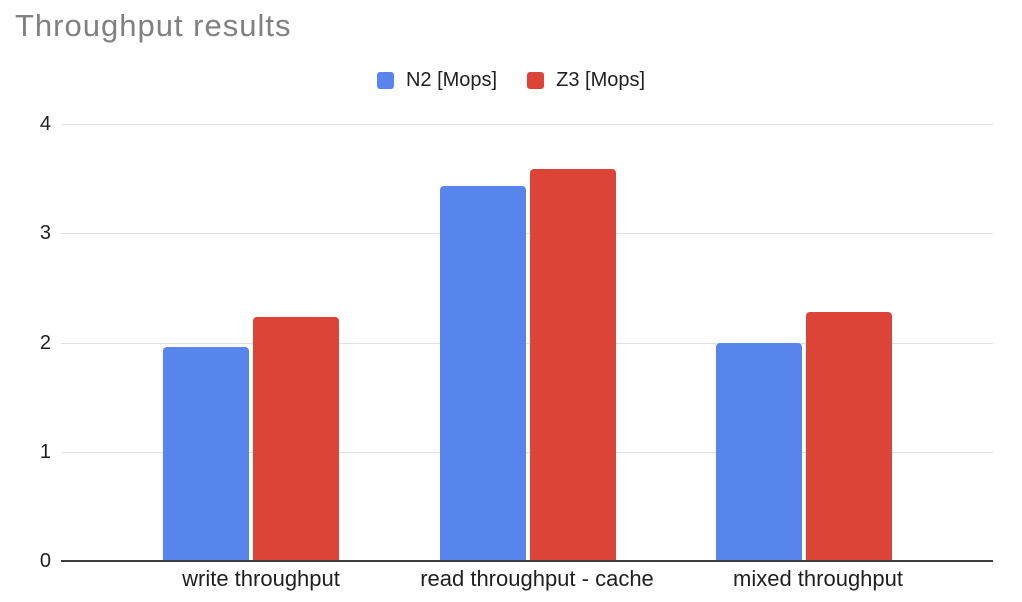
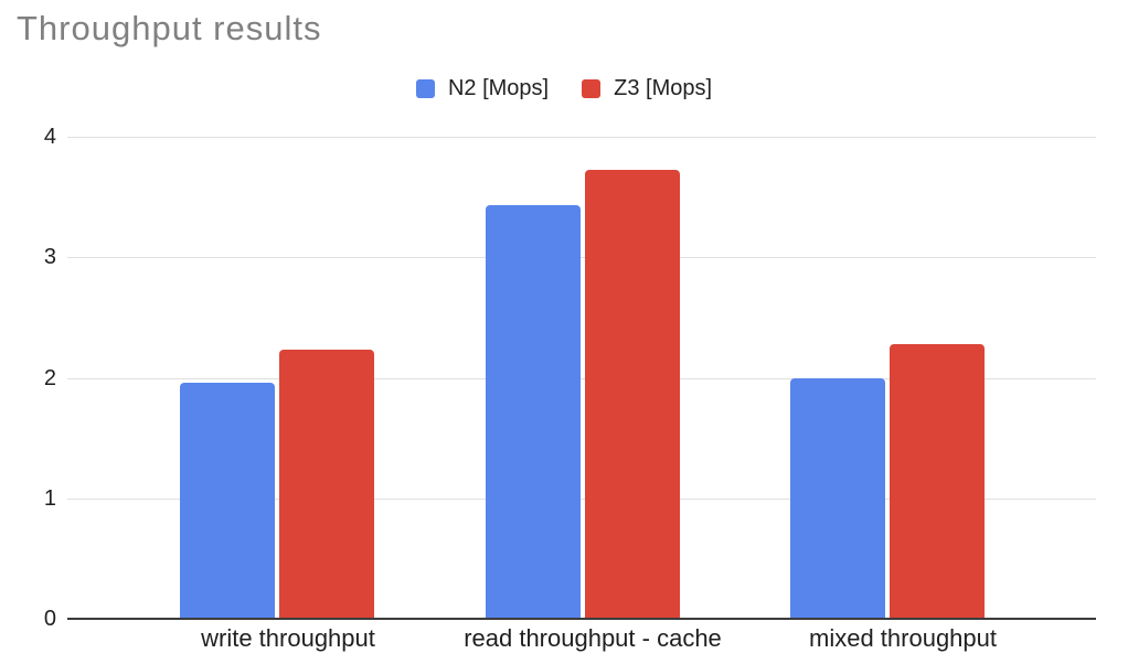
Z3 [Mops]/read throughput - cache: 3.59 -> 3.73
